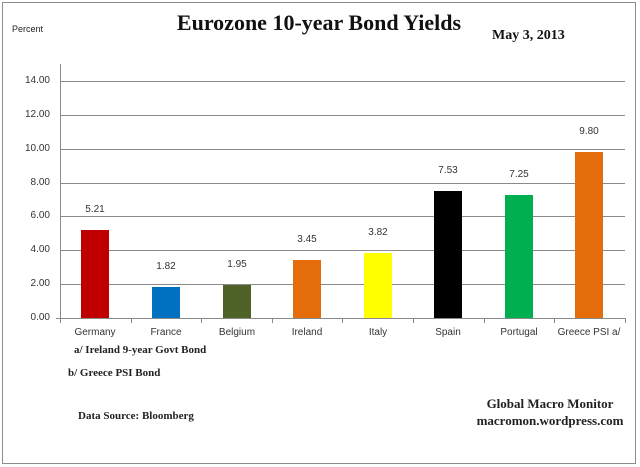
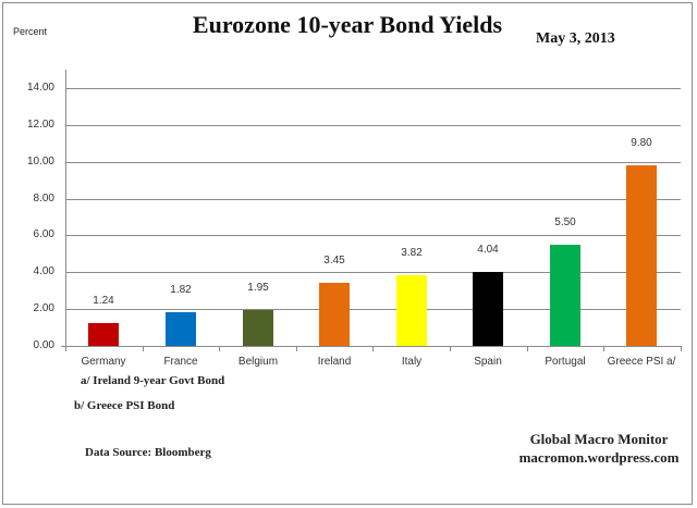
Germany: 5.21 -> 1.24
Spain: 7.53 -> 4.04
Portugal: 7.25 -> 5.50
